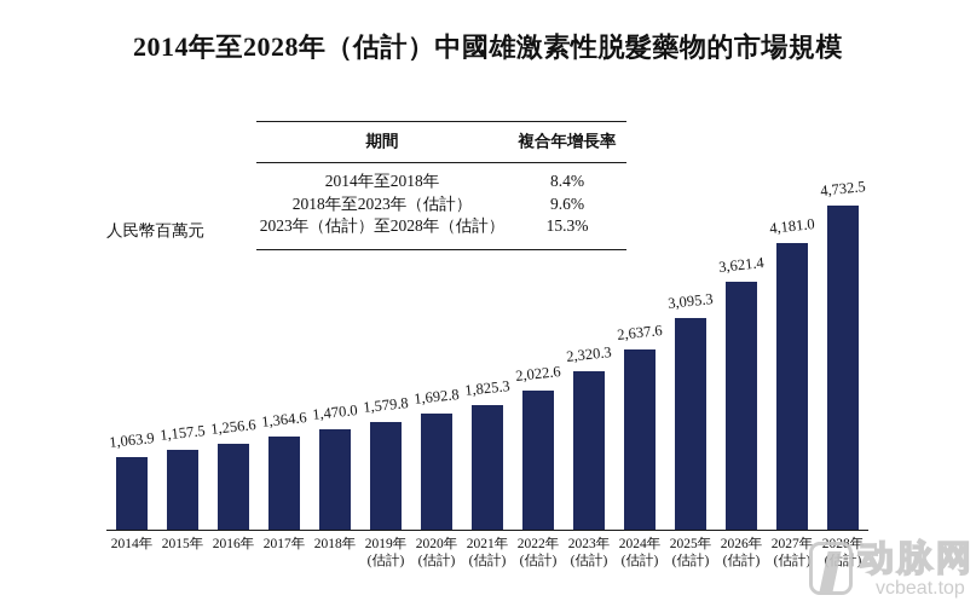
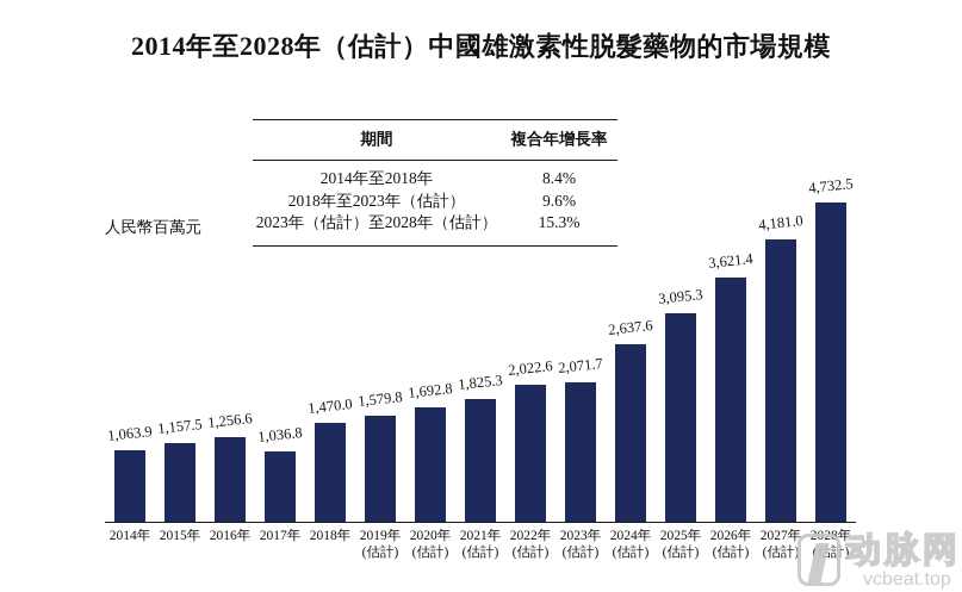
2017年: 1,364.6 -> 1,036.8
2023年(估計): 2,320.3 -> 2,071.7
